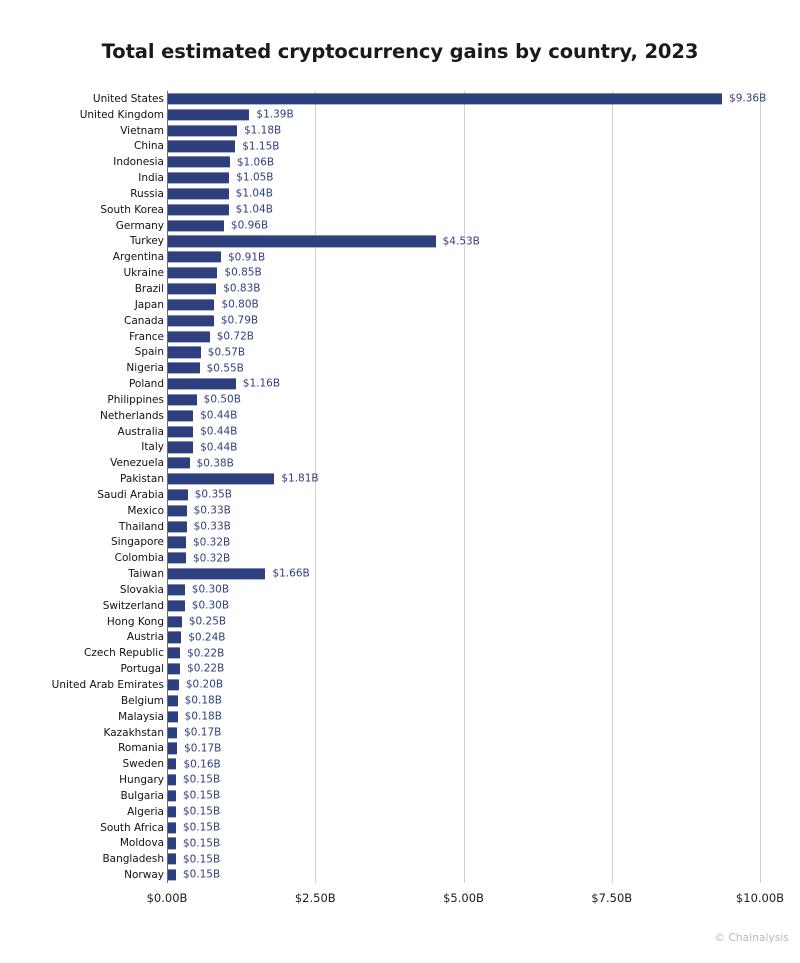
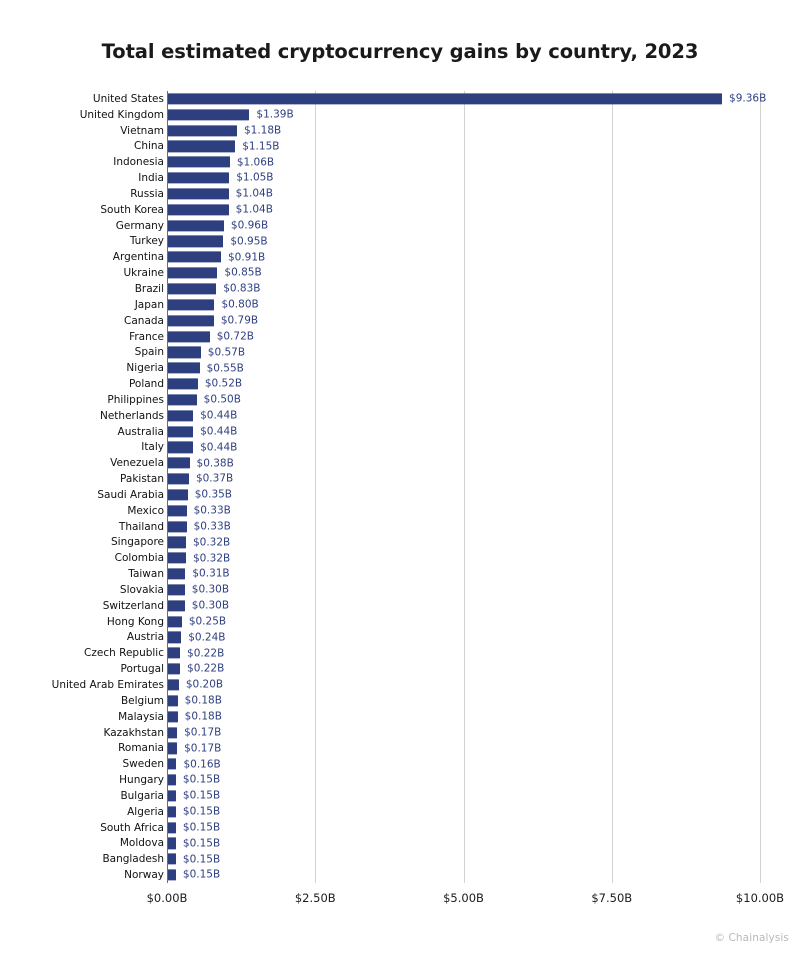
Turkey: $4.53B -> $0.95B
Poland: $1.16B -> $0.52B
Pakistan: $1.81B -> $0.37B
Taiwan: $1.66B -> $0.31B
